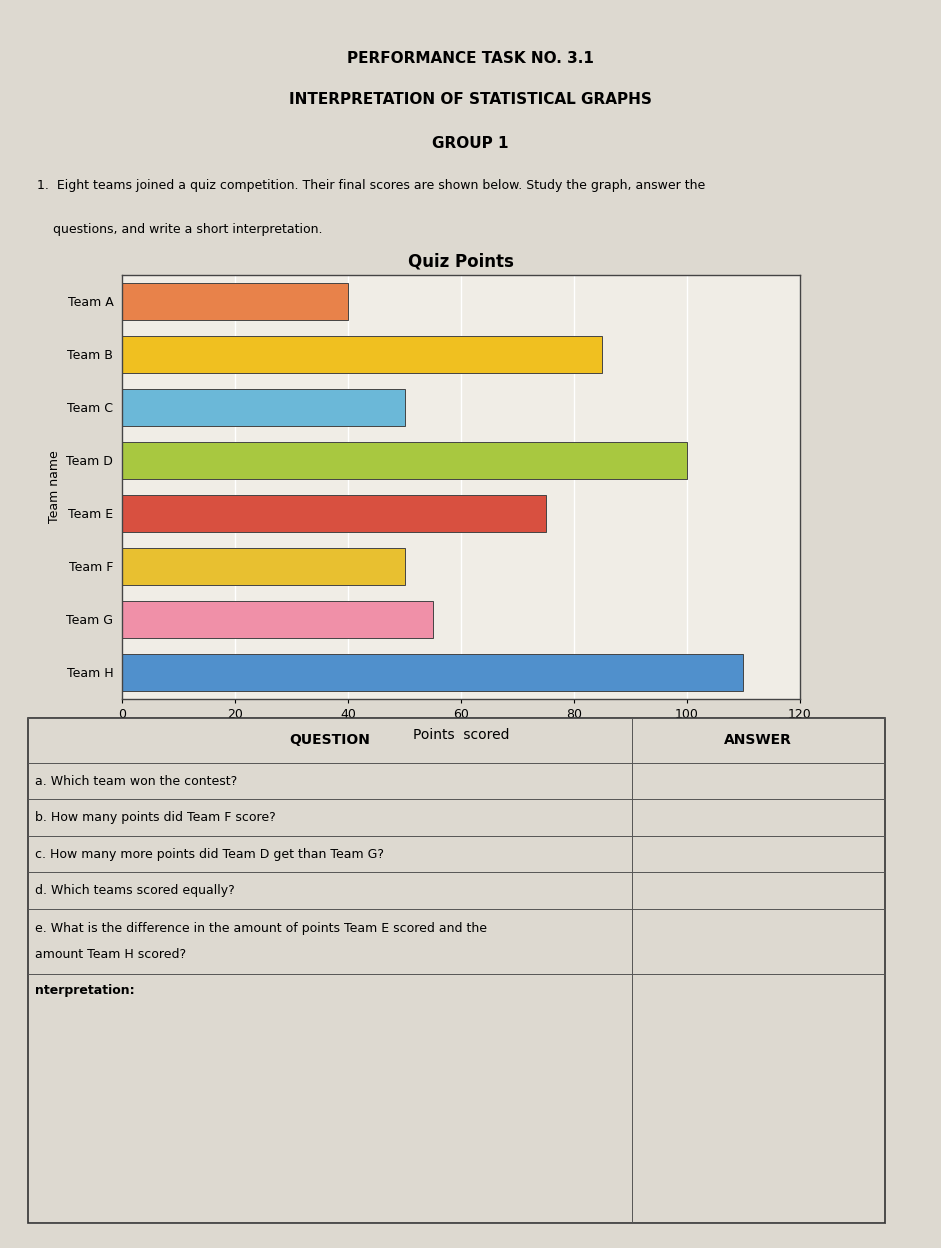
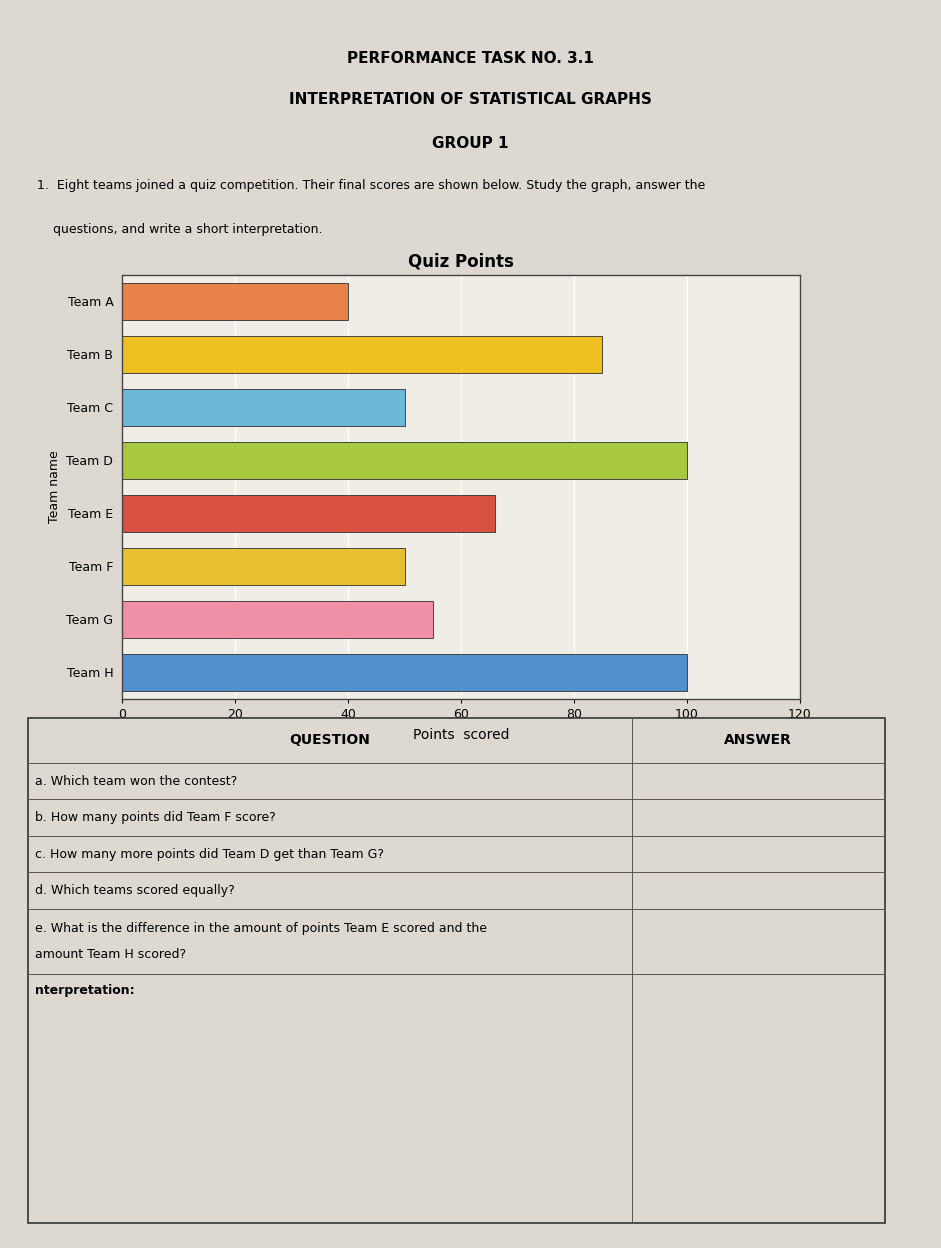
Team E: 75 -> 66
Team H: 110 -> 100
